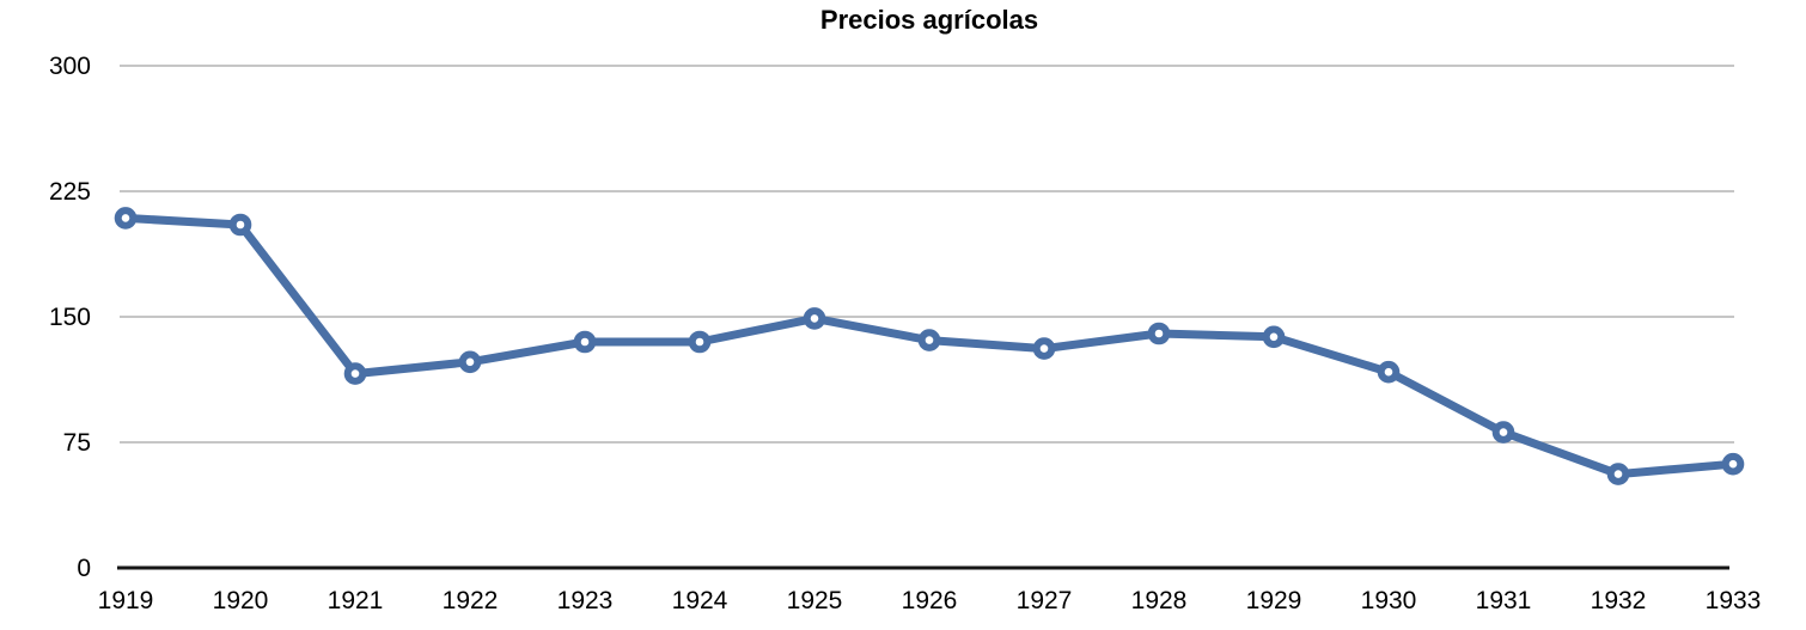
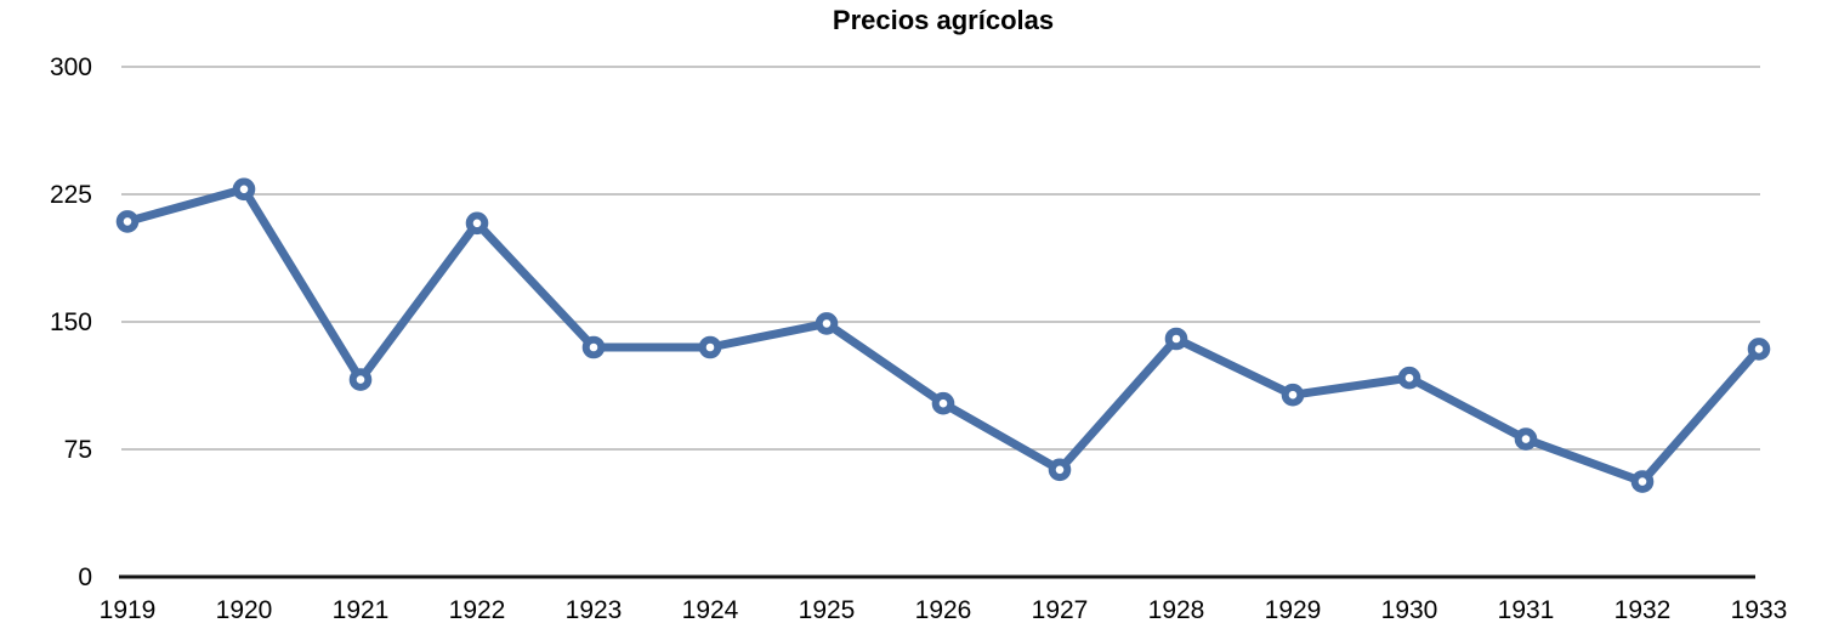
1920: 205 -> 228
1922: 123 -> 208
1926: 136 -> 102
1927: 131 -> 63
1929: 138 -> 107
1933: 62 -> 134
